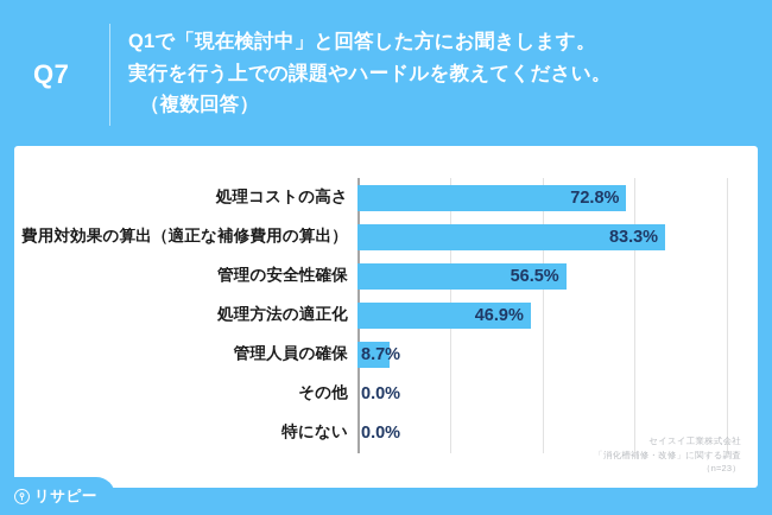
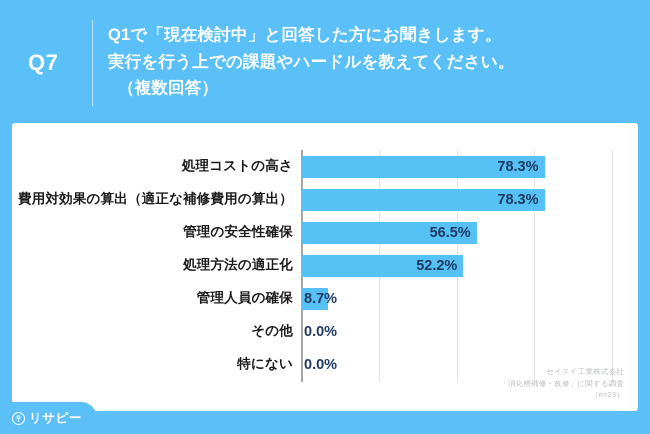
処理コストの高さ: 72.8% -> 78.3%
費用対効果の算出（適正な補修費用の算出）: 83.3% -> 78.3%
処理方法の適正化: 46.9% -> 52.2%
